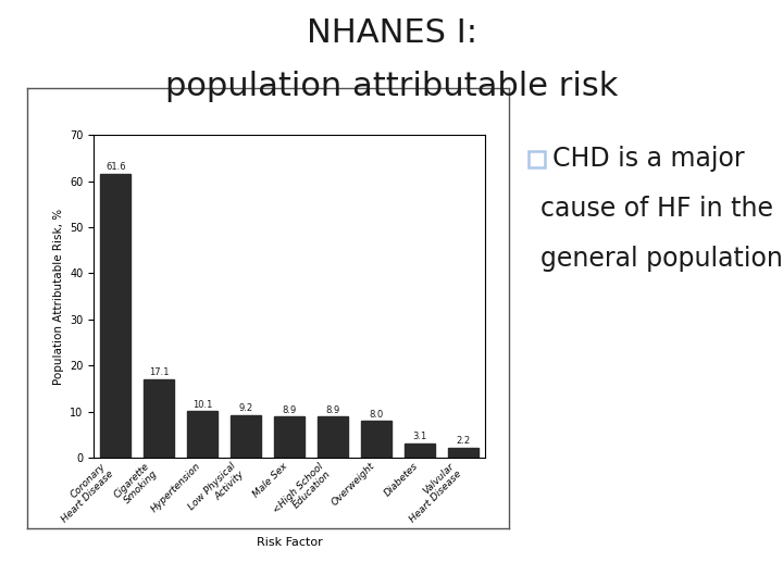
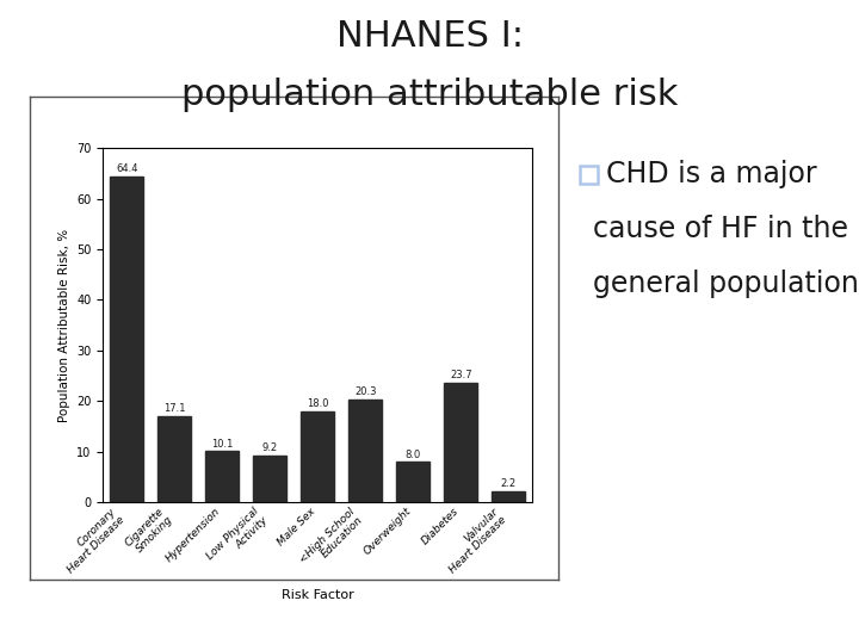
Coronary Heart Disease: 61.6 -> 64.4
Male Sex: 8.9 -> 18.0
<High School Education: 8.9 -> 20.3
Diabetes: 3.1 -> 23.7
